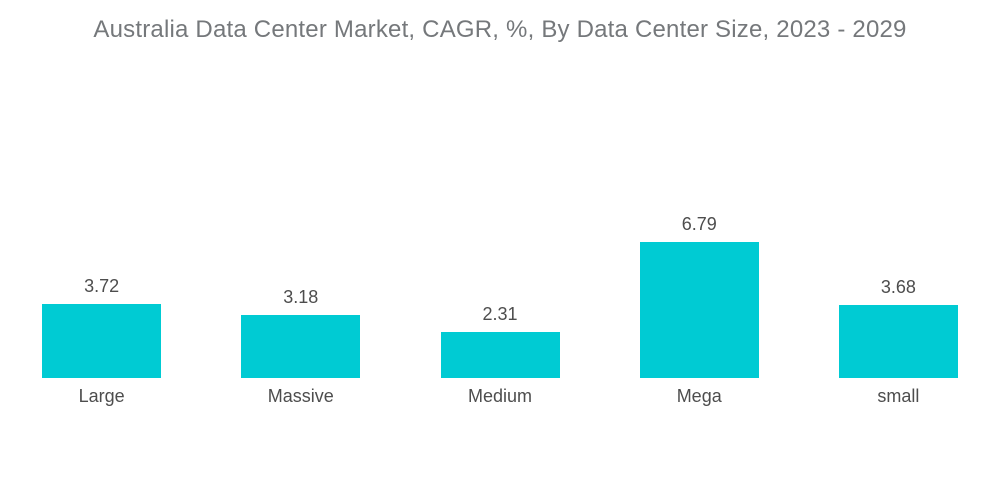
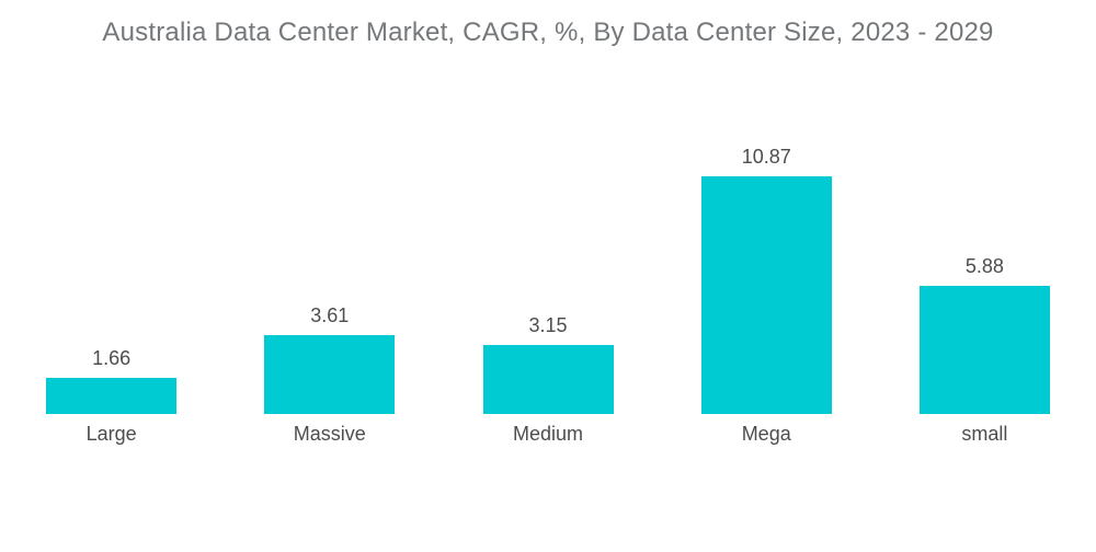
Large: 3.72 -> 1.66
Massive: 3.18 -> 3.61
Medium: 2.31 -> 3.15
Mega: 6.79 -> 10.87
small: 3.68 -> 5.88
